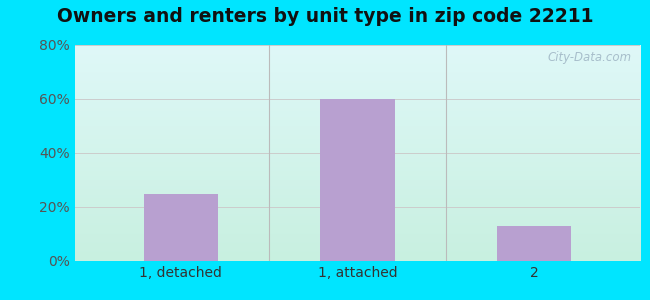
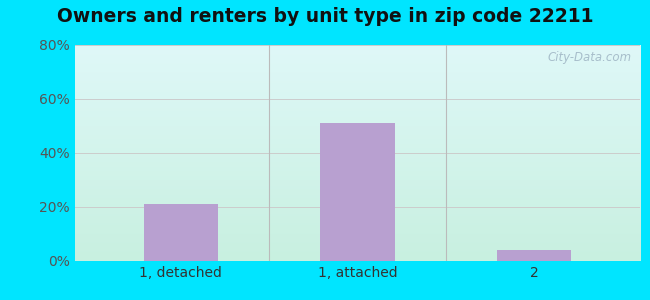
1, detached: 25% -> 21%
1, attached: 60% -> 51%
2: 13% -> 4%
